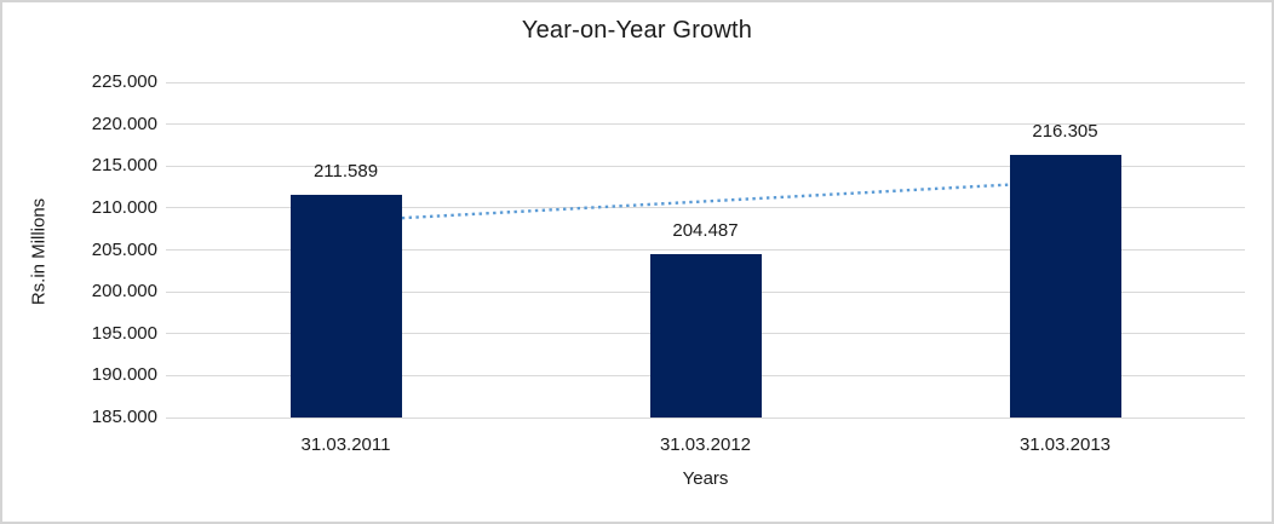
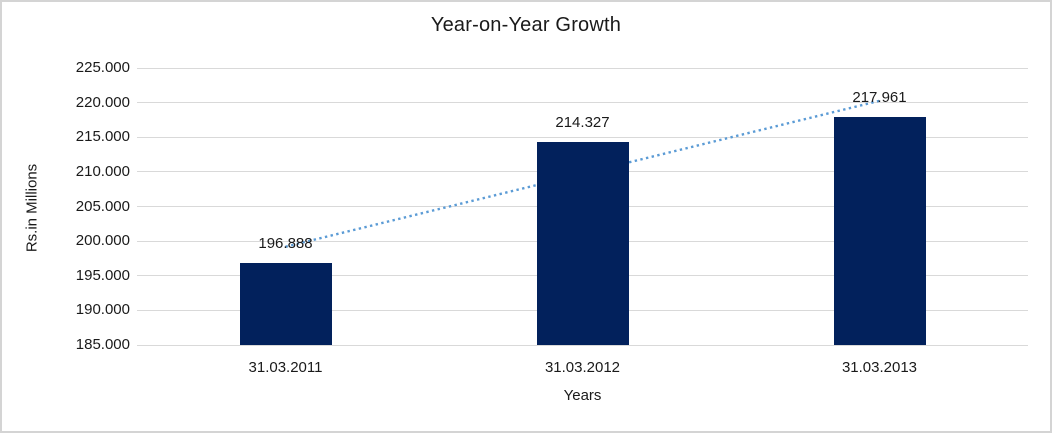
31.03.2011: 211.589 -> 196.888
31.03.2012: 204.487 -> 214.327
31.03.2013: 216.305 -> 217.961
